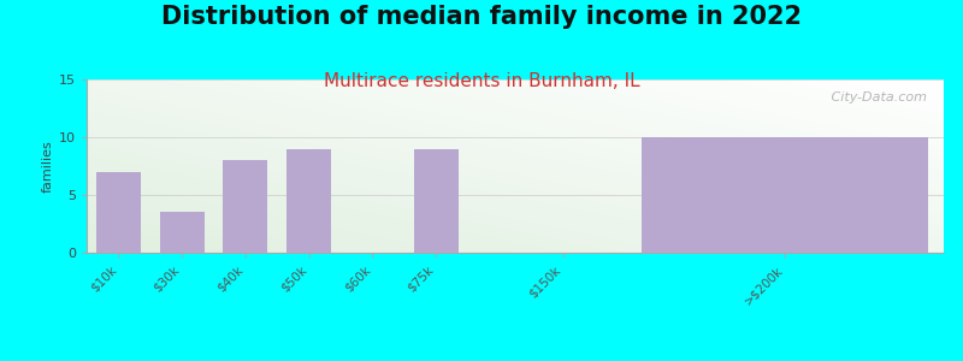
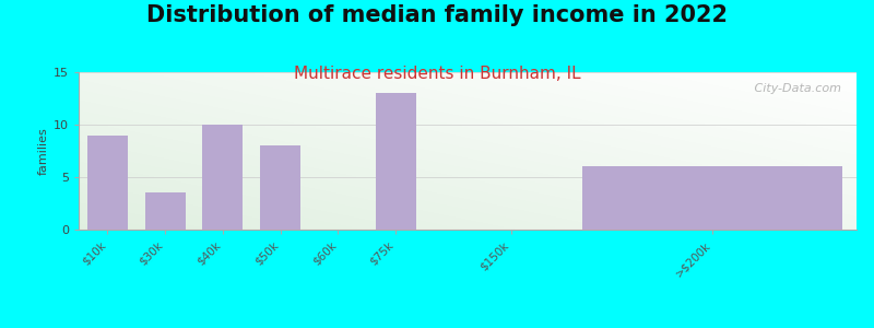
$10k: 7.0 -> 9.0
$40k: 8.0 -> 10.0
$50k: 9.0 -> 8.0
$75k: 9.0 -> 13.0
>$200k: 10.0 -> 6.0
